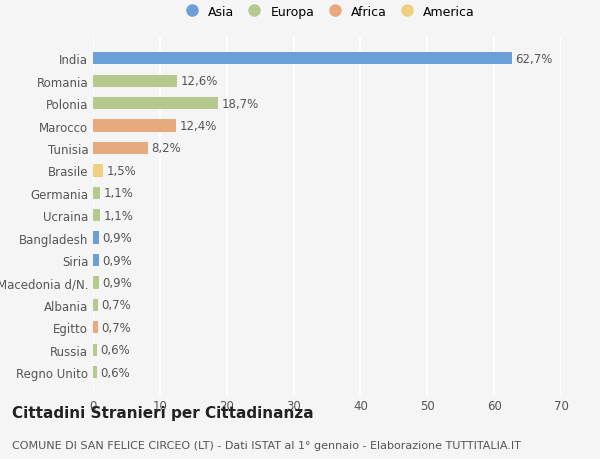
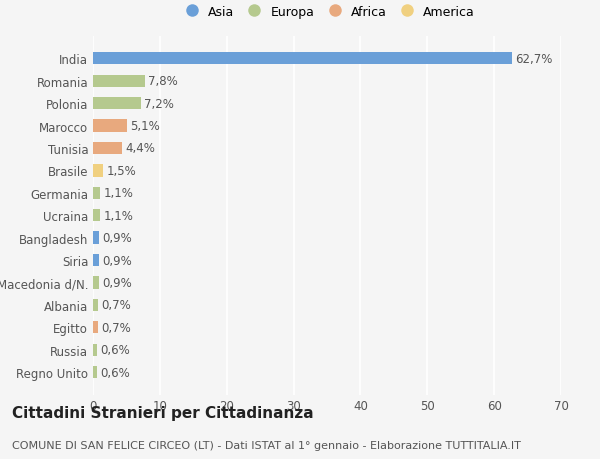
Romania: 12,6% -> 7,8%
Polonia: 18,7% -> 7,2%
Marocco: 12,4% -> 5,1%
Tunisia: 8,2% -> 4,4%
